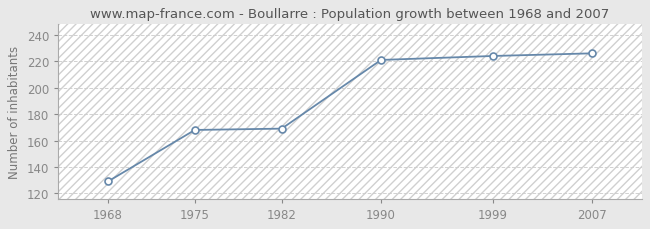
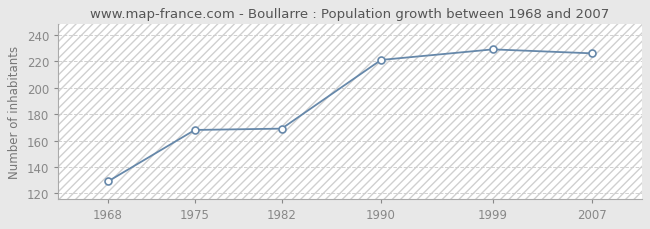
1999: 224 -> 229
